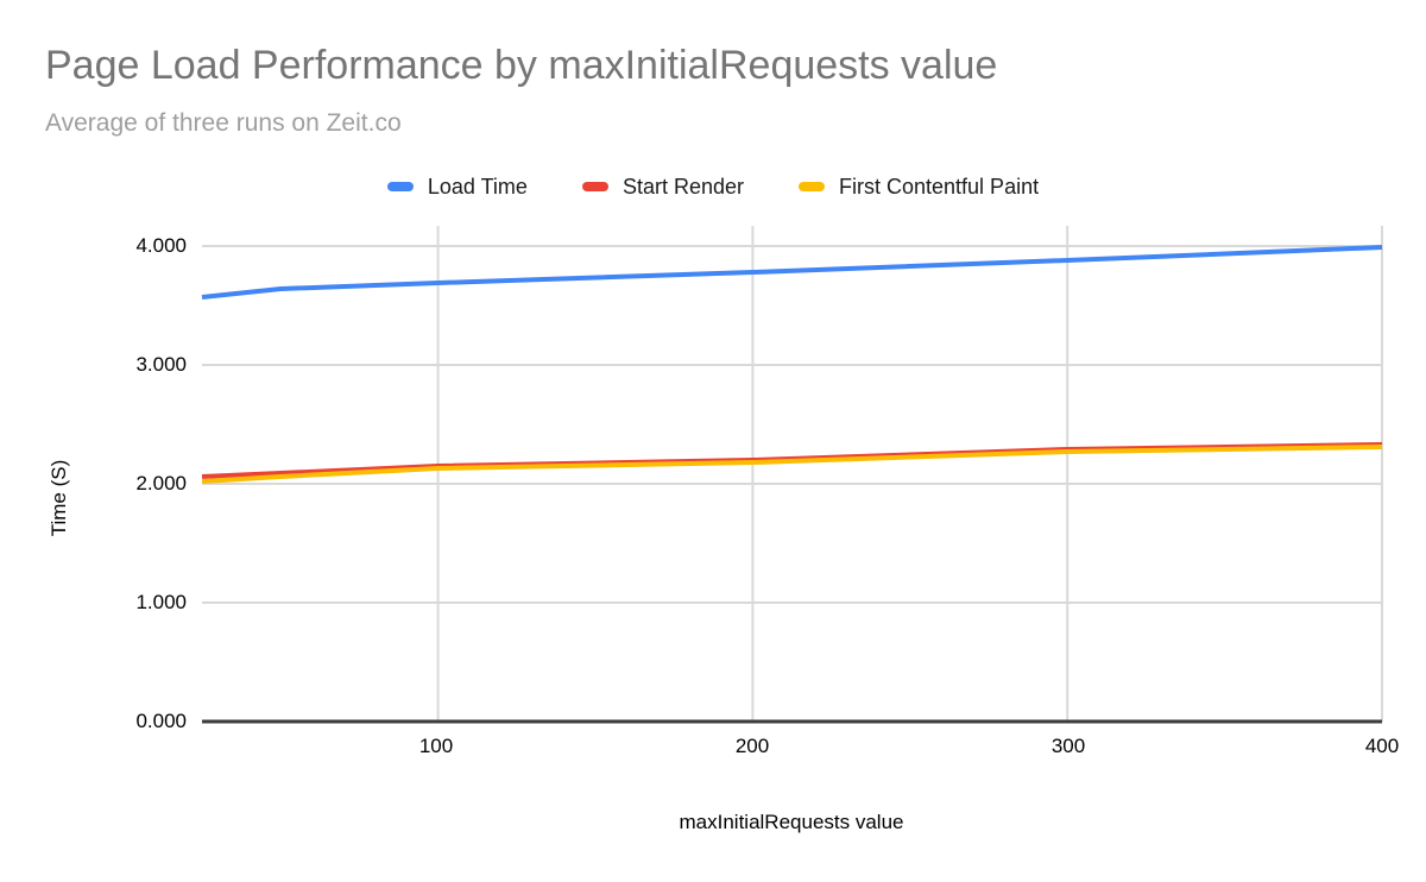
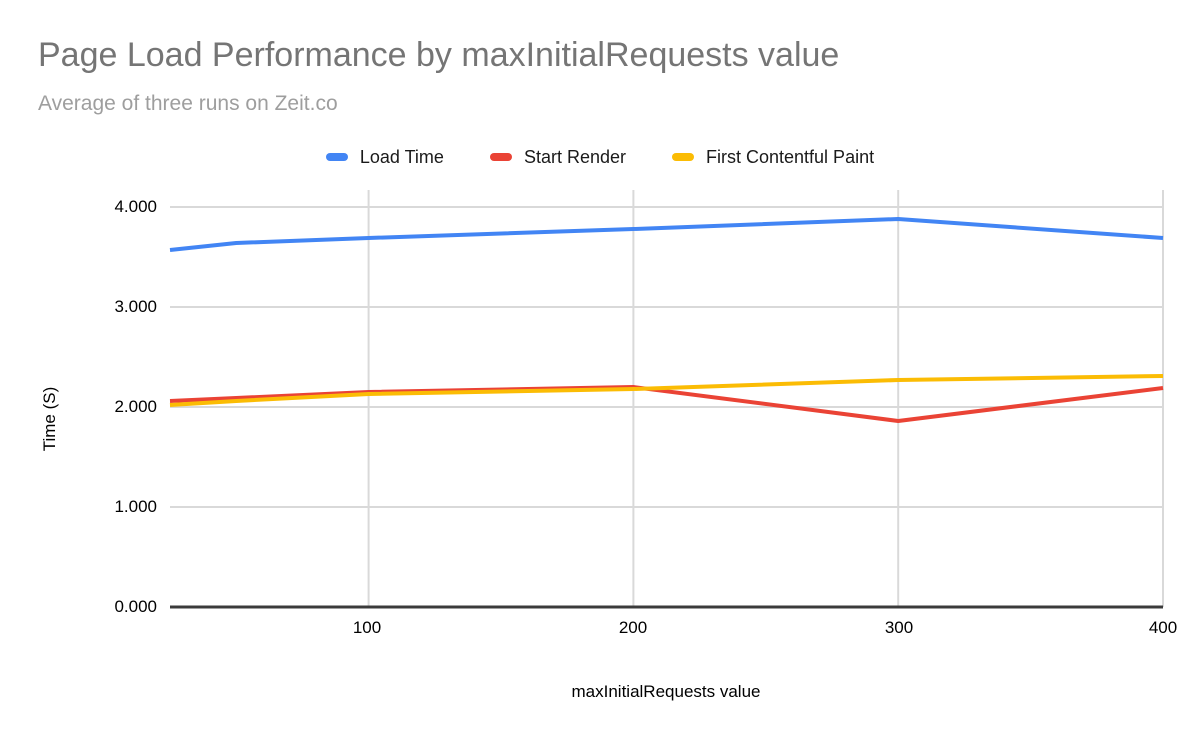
Start Render/300: 2.29 -> 1.86
Load Time/400: 3.99 -> 3.69
Start Render/400: 2.33 -> 2.19
